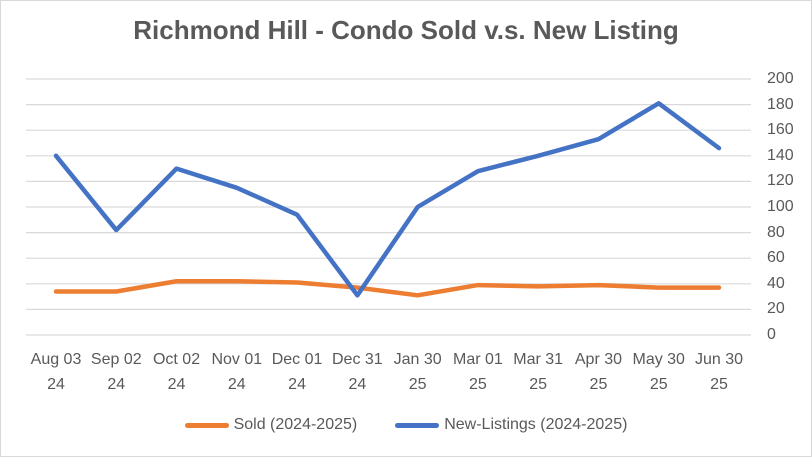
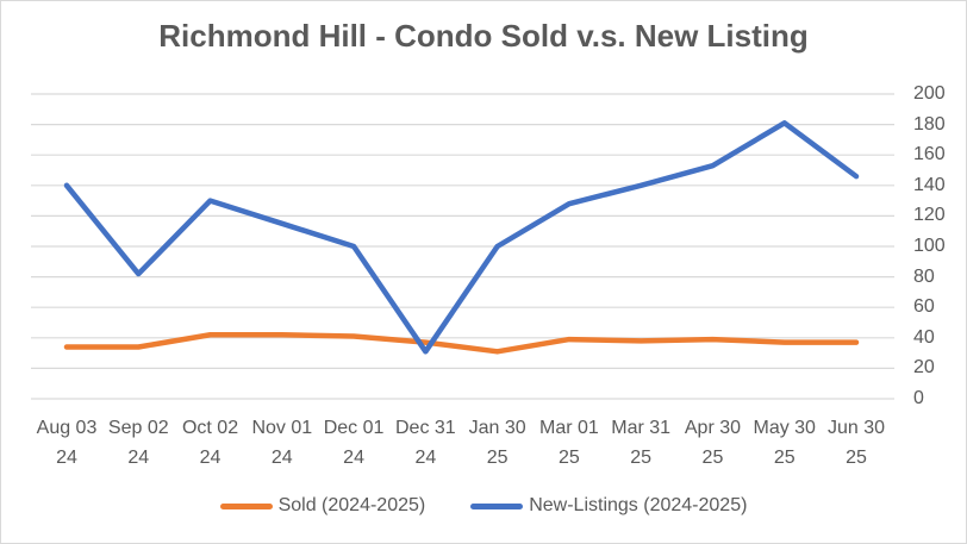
New-Listings (2024-2025)/Dec 01 24: 94 -> 100
